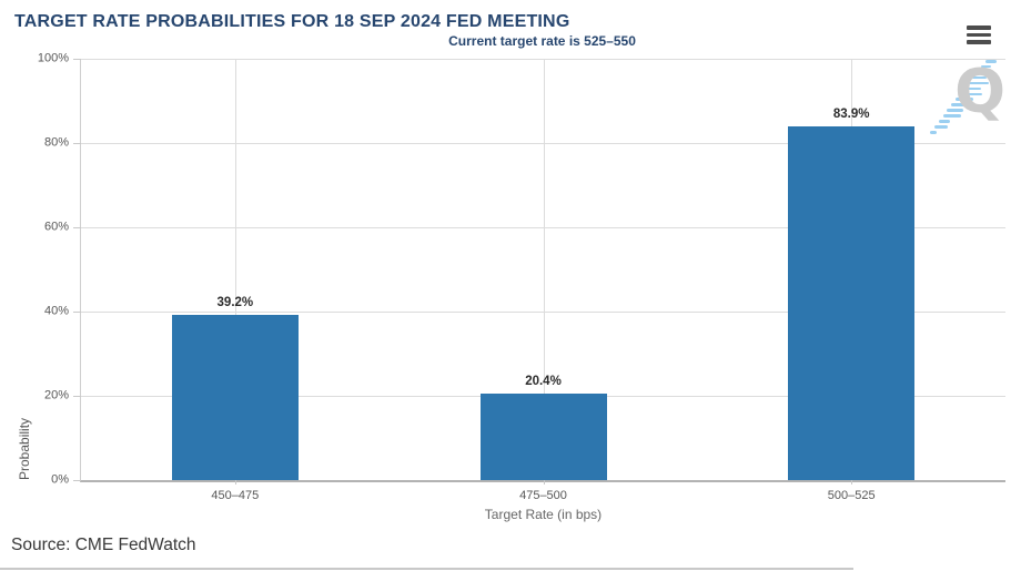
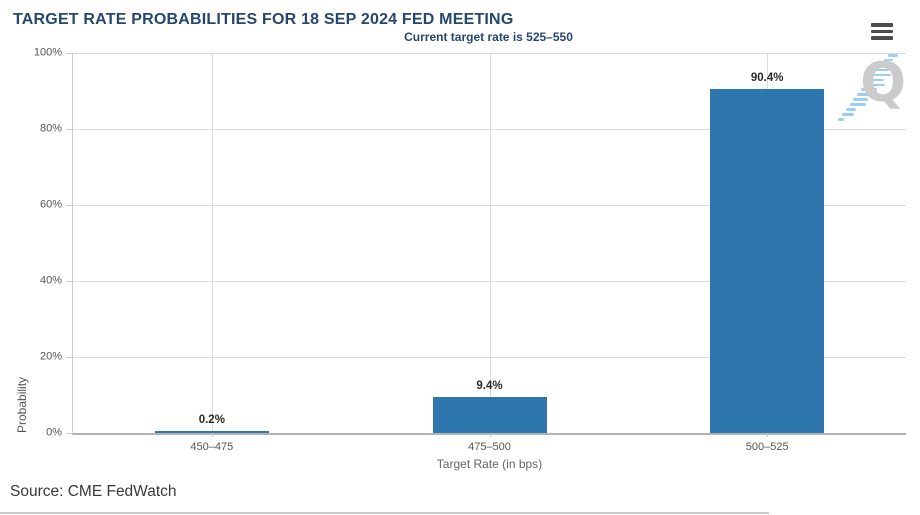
450–475: 39.2% -> 0.2%
475–500: 20.4% -> 9.4%
500–525: 83.9% -> 90.4%
